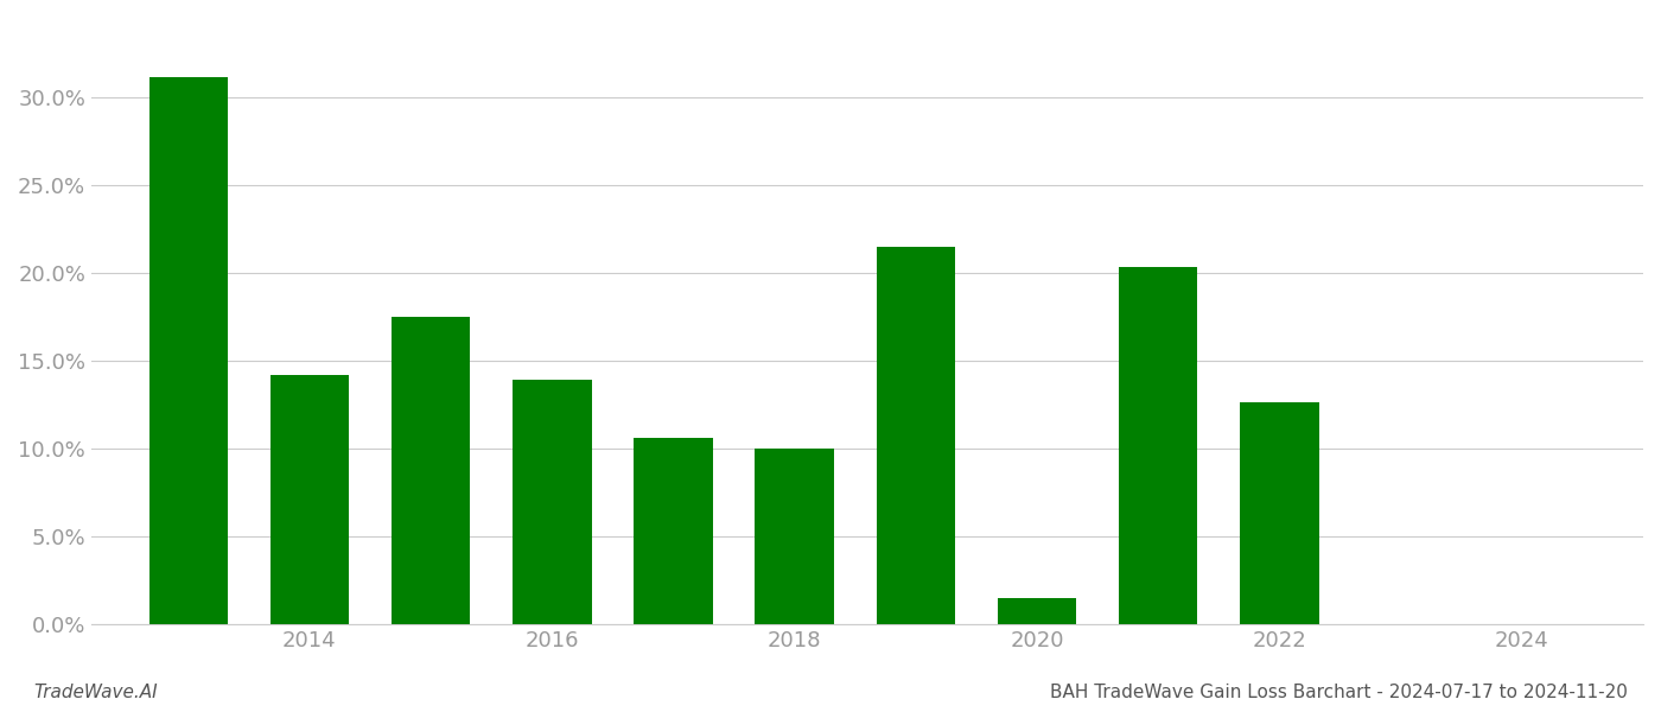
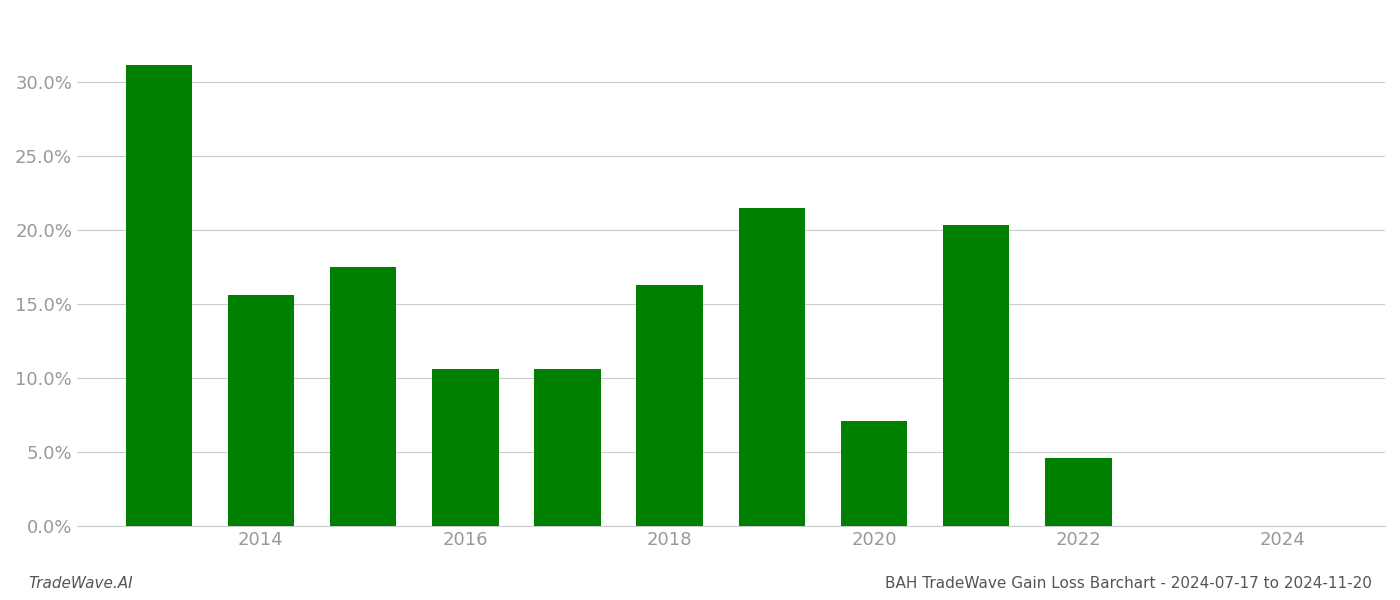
2014: 14.2% -> 15.6%
2016: 13.9% -> 10.6%
2018: 10.0% -> 16.3%
2020: 1.5% -> 7.1%
2022: 12.6% -> 4.6%
